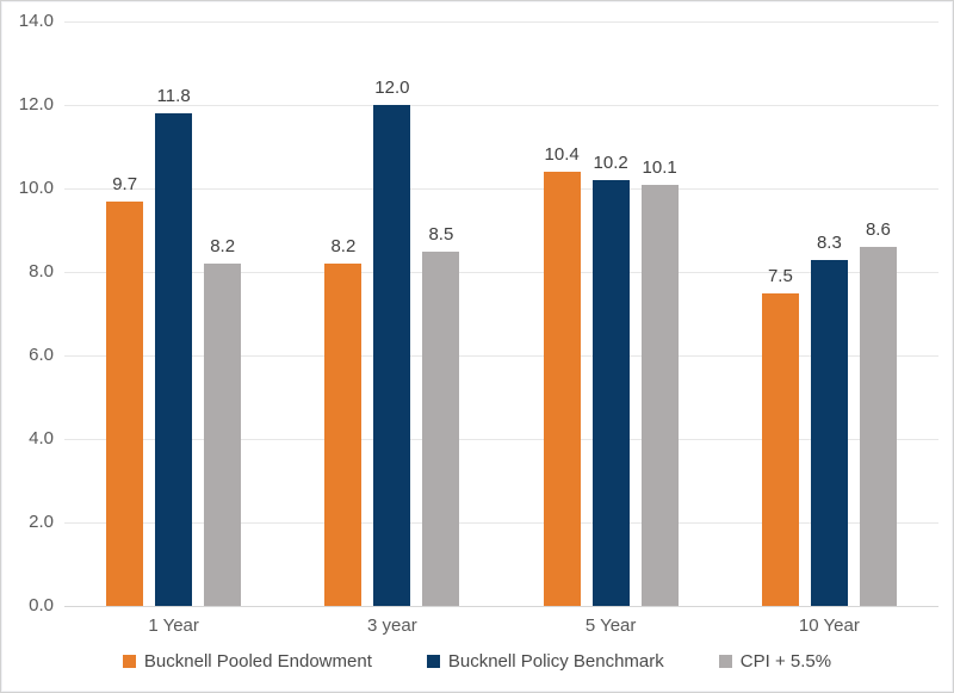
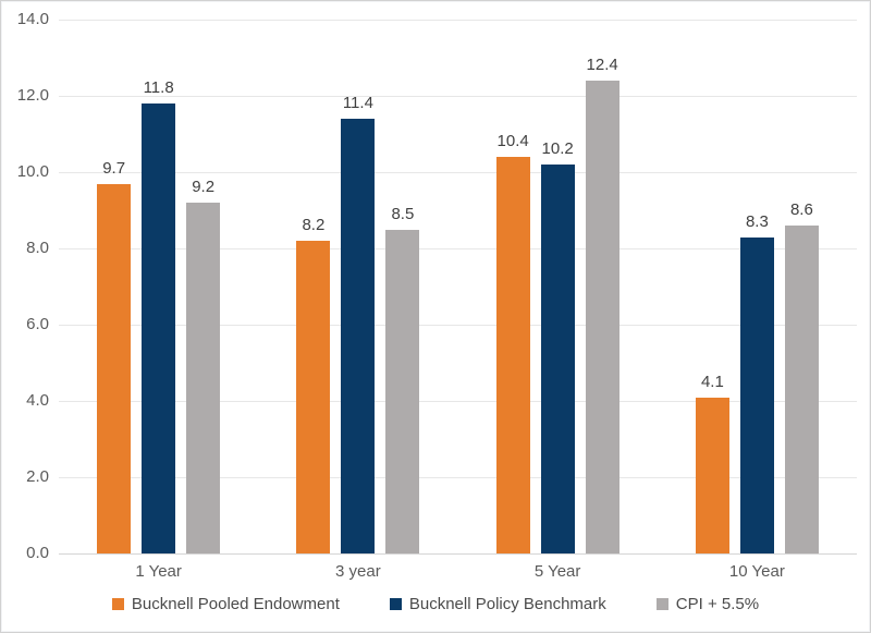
CPI + 5.5%/1 Year: 8.2 -> 9.2
Bucknell Policy Benchmark/3 year: 12.0 -> 11.4
CPI + 5.5%/5 Year: 10.1 -> 12.4
Bucknell Pooled Endowment/10 Year: 7.5 -> 4.1
